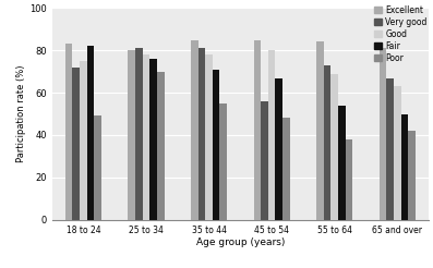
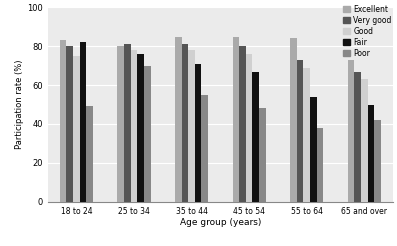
Very good/18 to 24: 72 -> 80
Very good/45 to 54: 56 -> 80
Good/45 to 54: 80 -> 76
Excellent/65 and over: 81 -> 73
